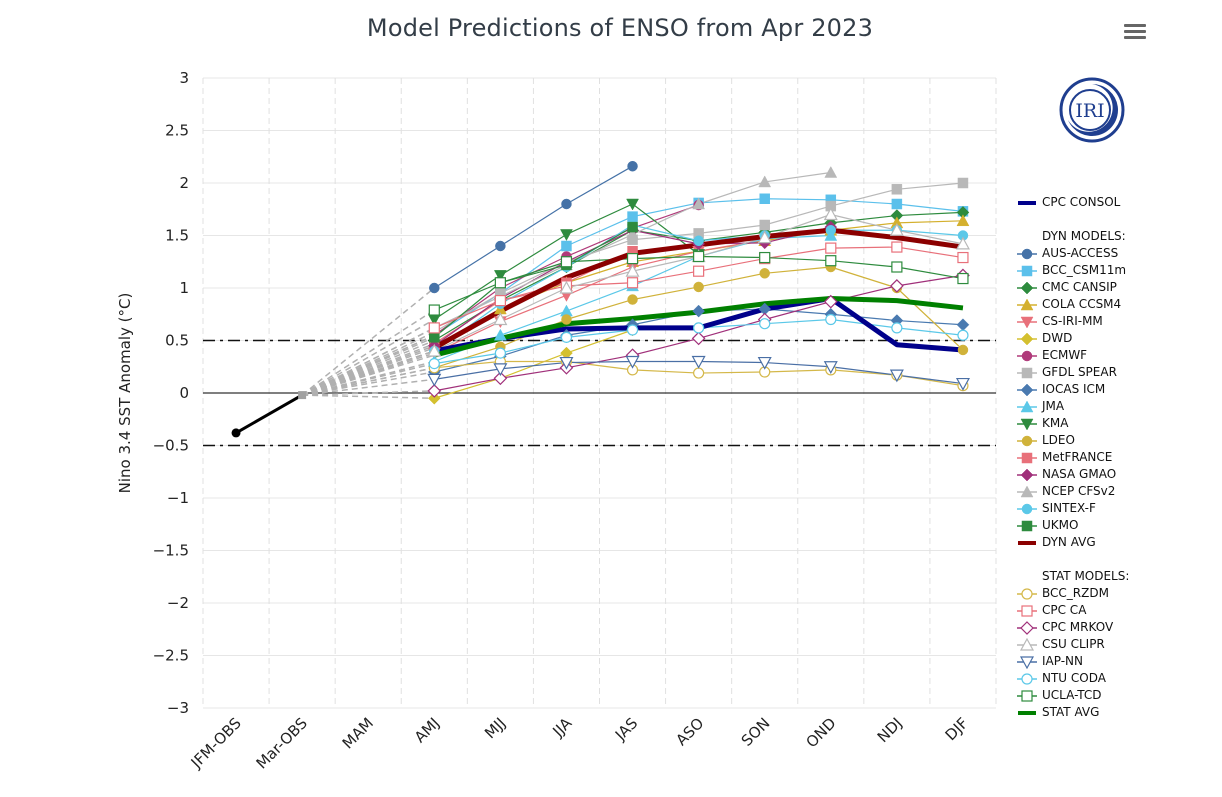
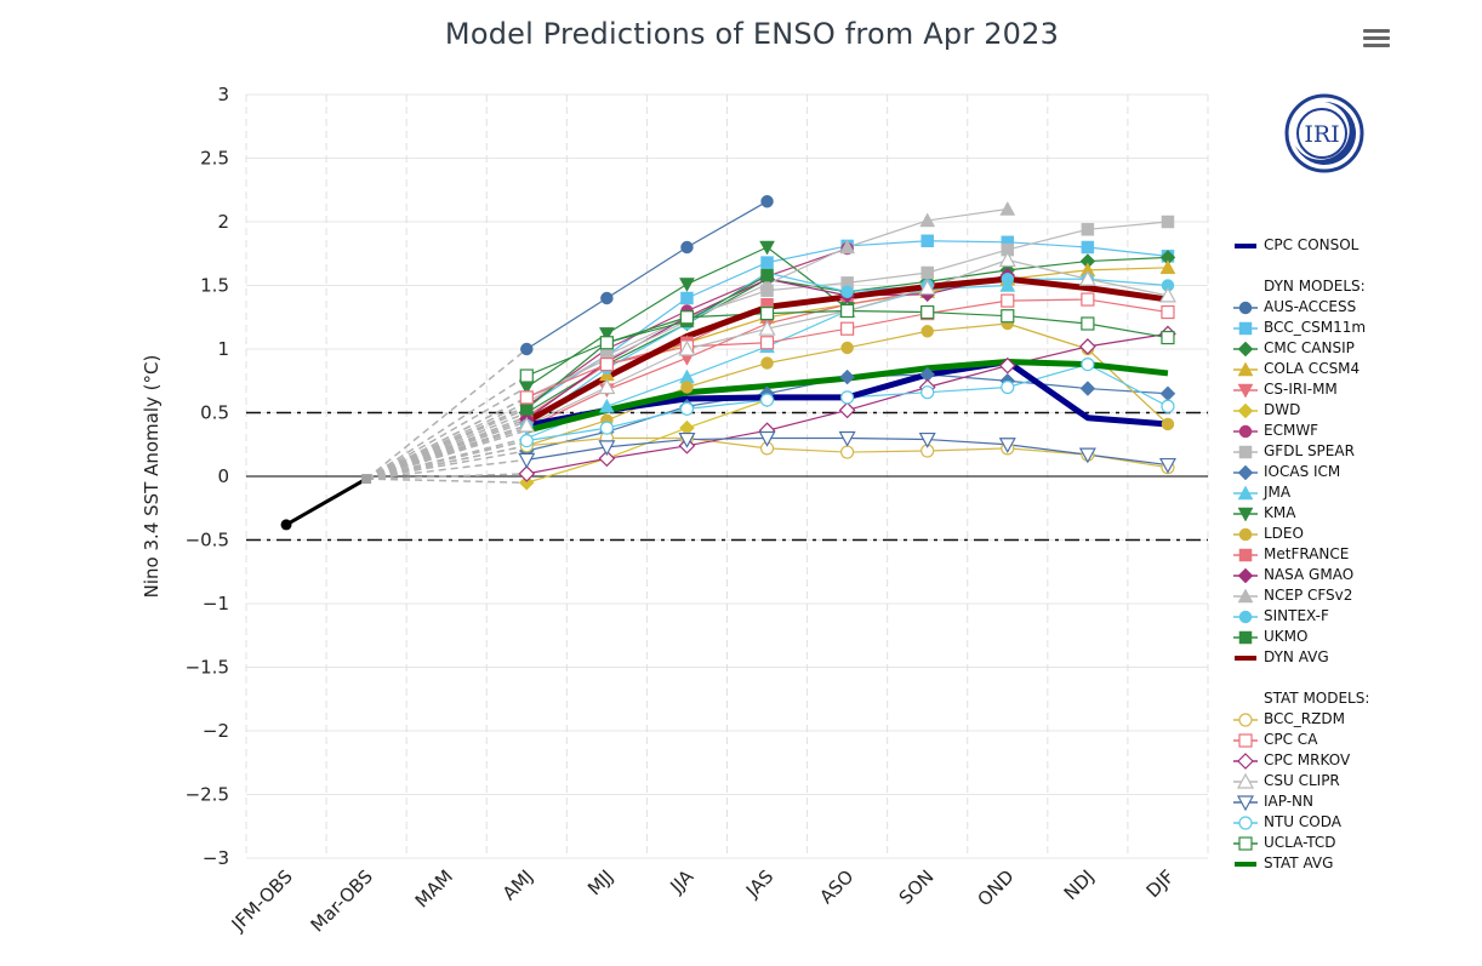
NTU CODA/NDJ: 0.62 -> 0.88
